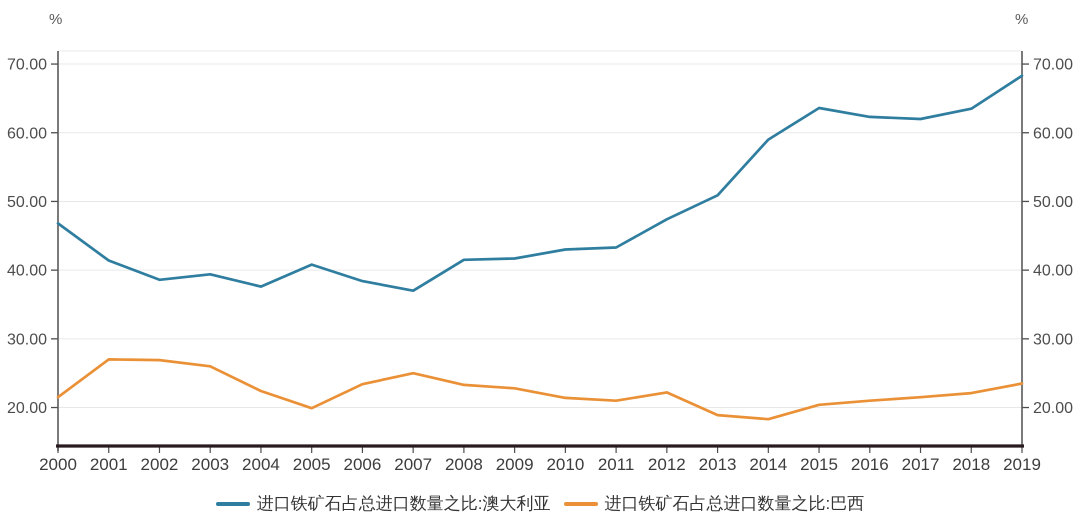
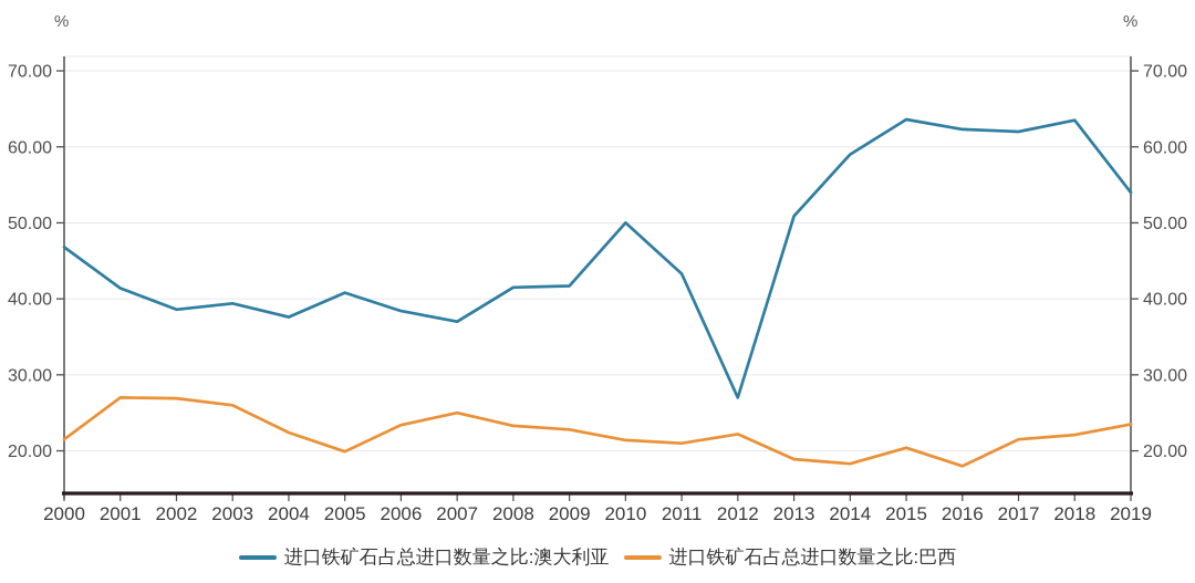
进口铁矿石占总进口数量之比:澳大利亚/2010: 43 -> 50
进口铁矿石占总进口数量之比:澳大利亚/2012: 47 -> 27
进口铁矿石占总进口数量之比:巴西/2016: 21 -> 18
进口铁矿石占总进口数量之比:澳大利亚/2019: 68 -> 54
